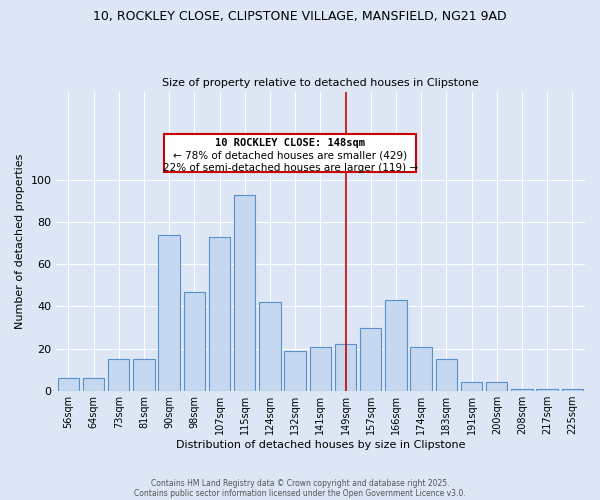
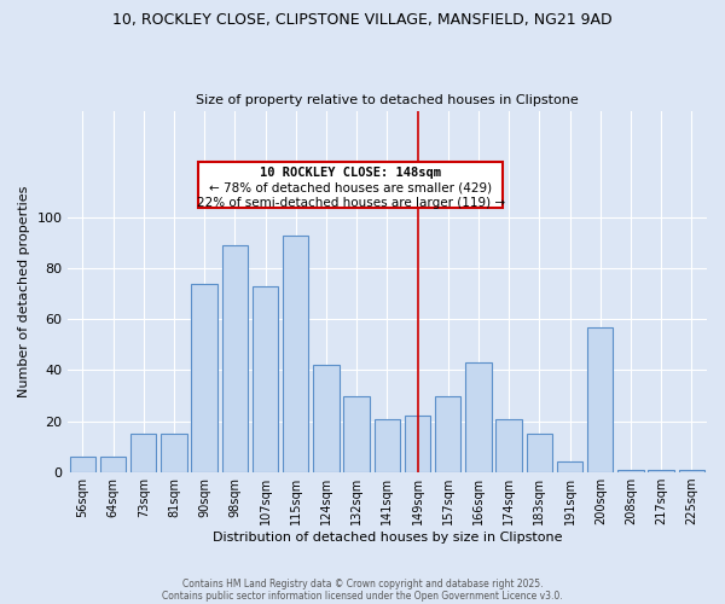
98sqm: 47 -> 89
132sqm: 19 -> 30
200sqm: 4 -> 57
